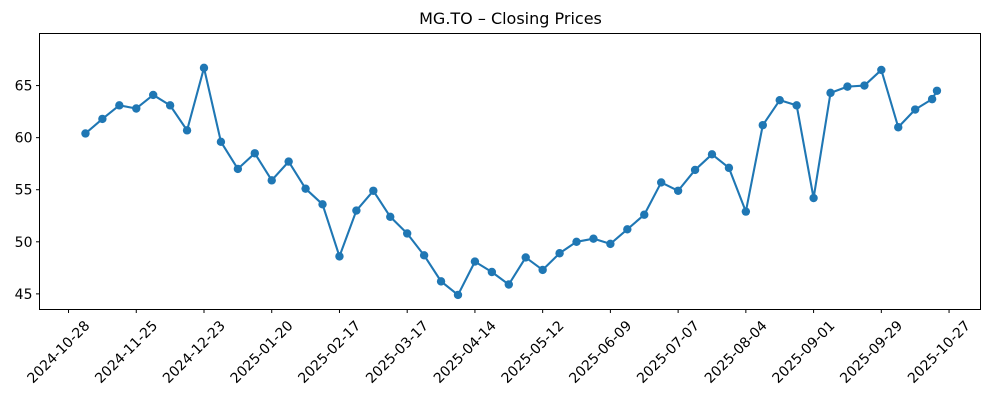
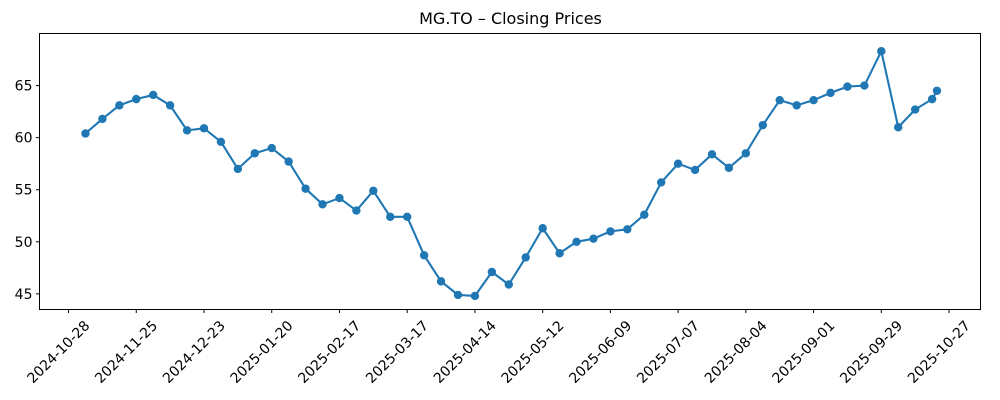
2024-11-25: 62.8 -> 63.7
2024-12-23: 66.7 -> 60.9
2025-01-20: 55.9 -> 59.0
2025-02-17: 48.6 -> 54.2
2025-03-17: 50.8 -> 52.4
2025-04-14: 48.1 -> 44.8
2025-05-12: 47.3 -> 51.3
2025-06-09: 49.8 -> 51.0
2025-07-07: 54.9 -> 57.5
2025-08-04: 52.9 -> 58.5
2025-09-01: 54.2 -> 63.6
2025-09-29: 66.5 -> 68.3
